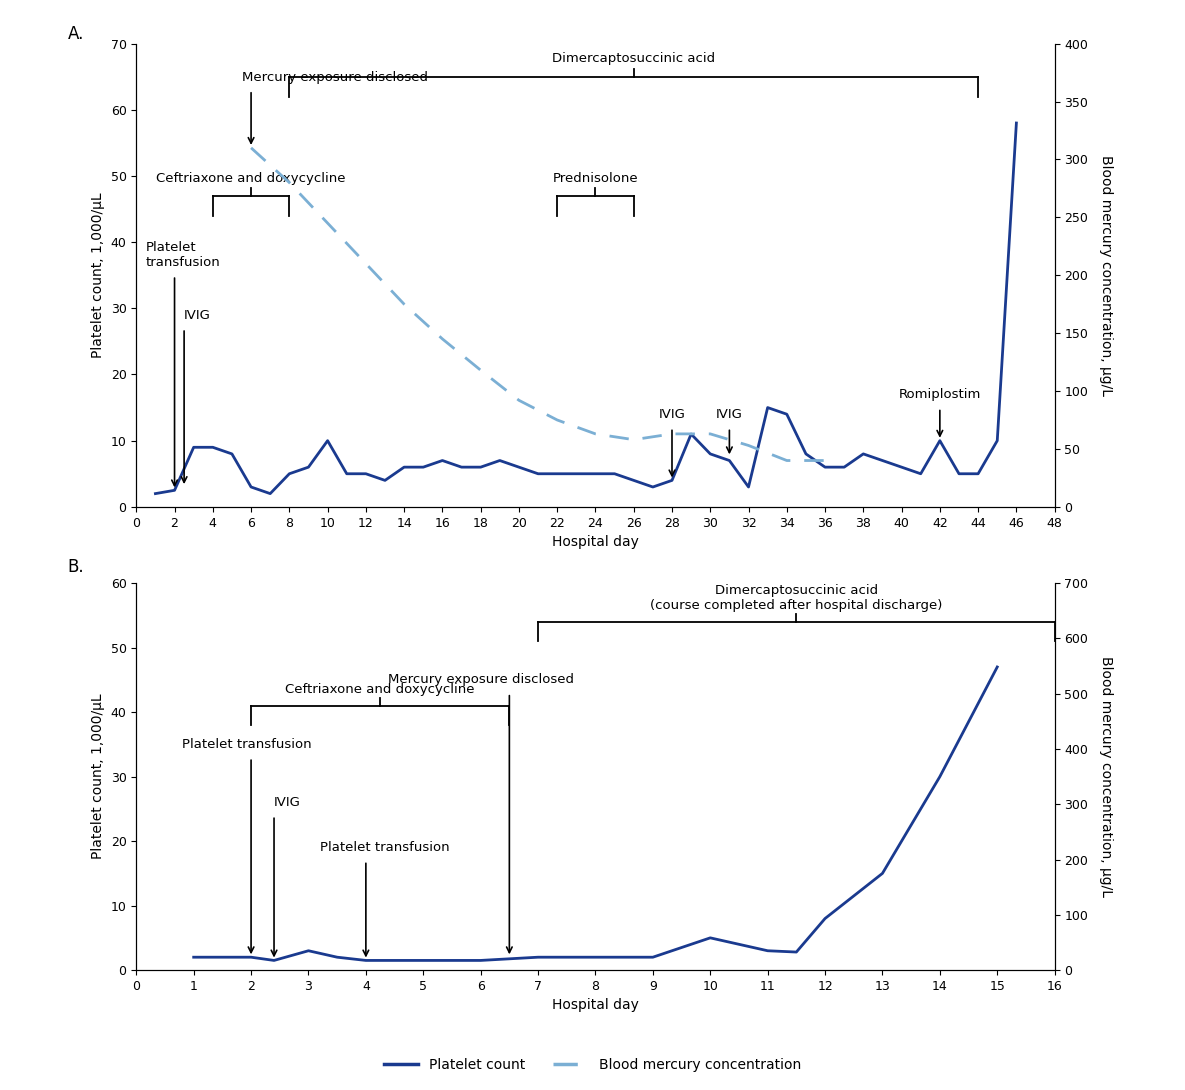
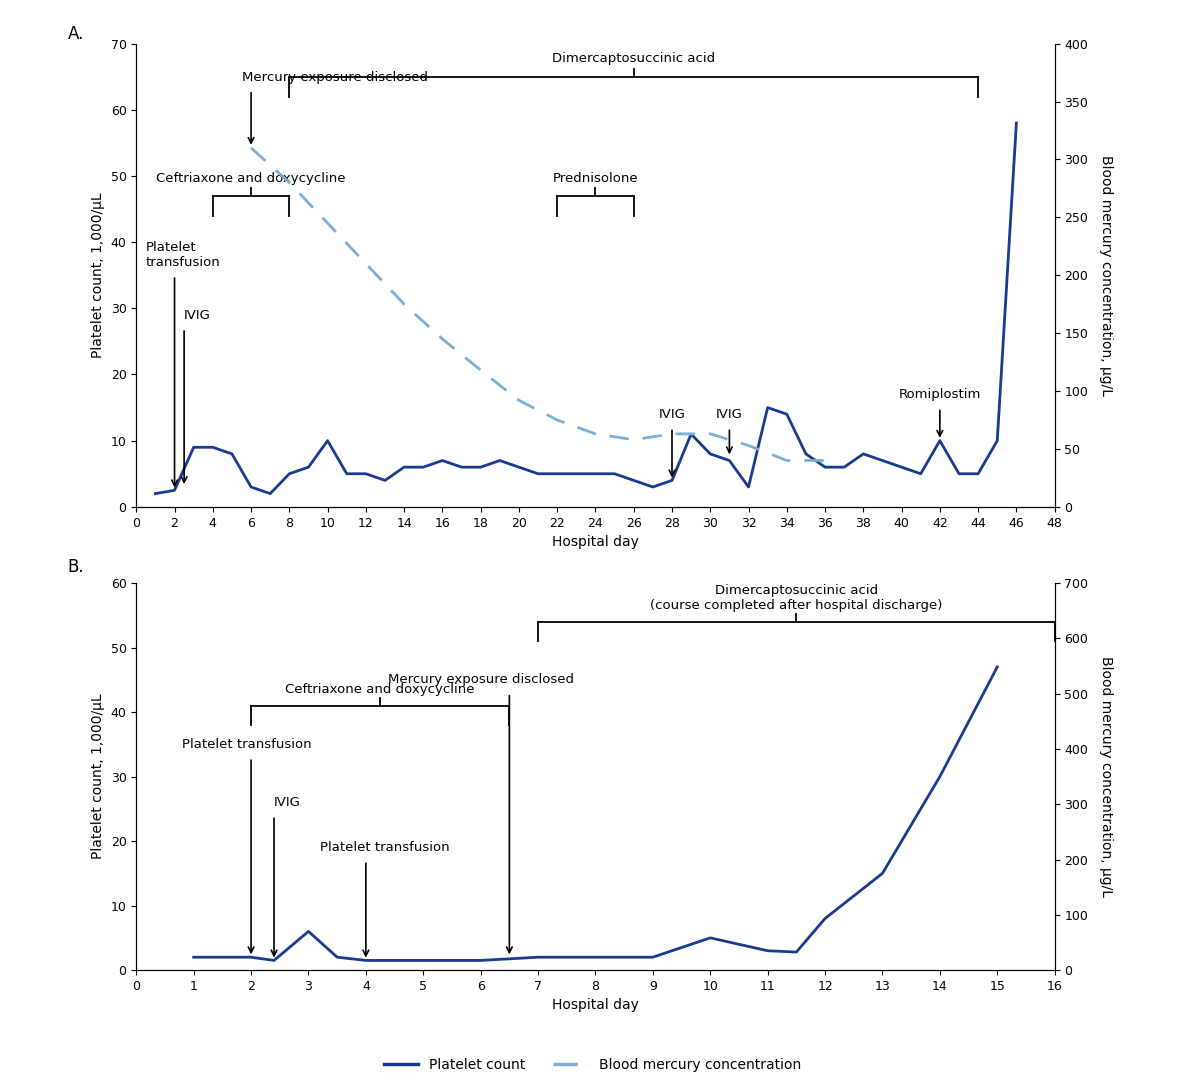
3: 3.0 -> 6.0
